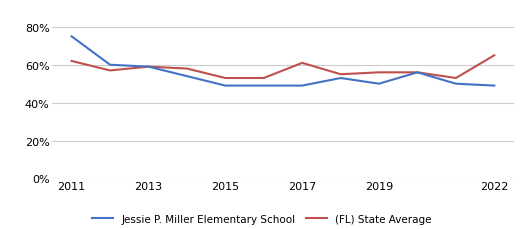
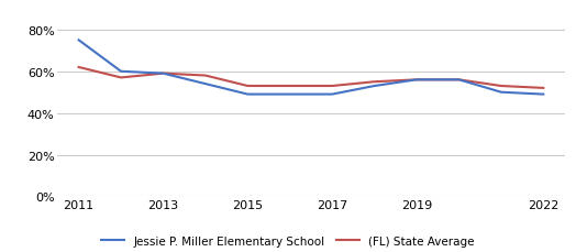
(FL) State Average/2017: 61% -> 53%
Jessie P. Miller Elementary School/2019: 50% -> 56%
(FL) State Average/2022: 65% -> 52%
